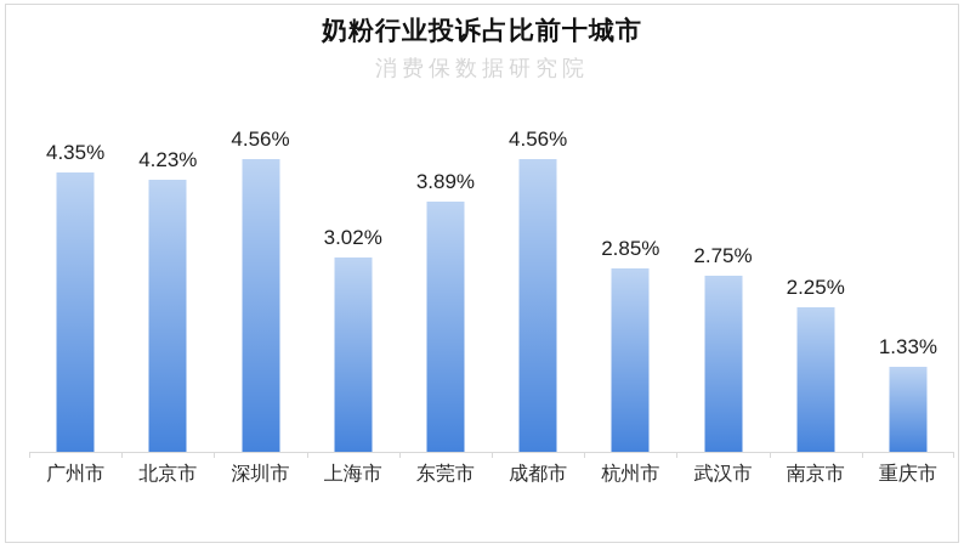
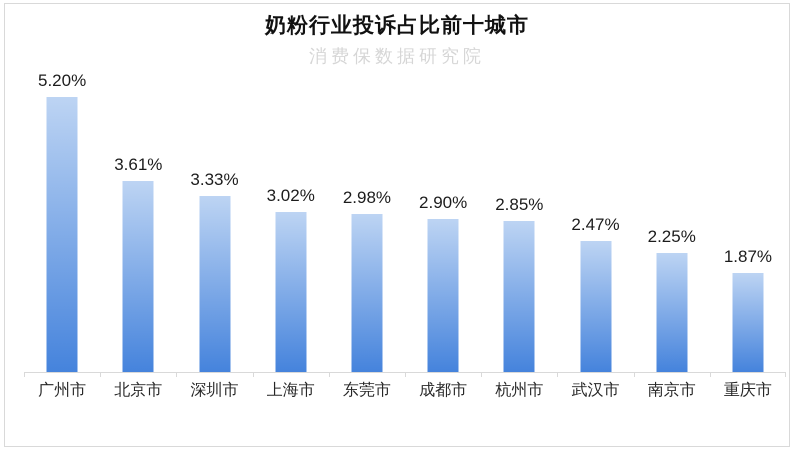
广州市: 4.35% -> 5.20%
北京市: 4.23% -> 3.61%
深圳市: 4.56% -> 3.33%
东莞市: 3.89% -> 2.98%
成都市: 4.56% -> 2.90%
武汉市: 2.75% -> 2.47%
重庆市: 1.33% -> 1.87%
